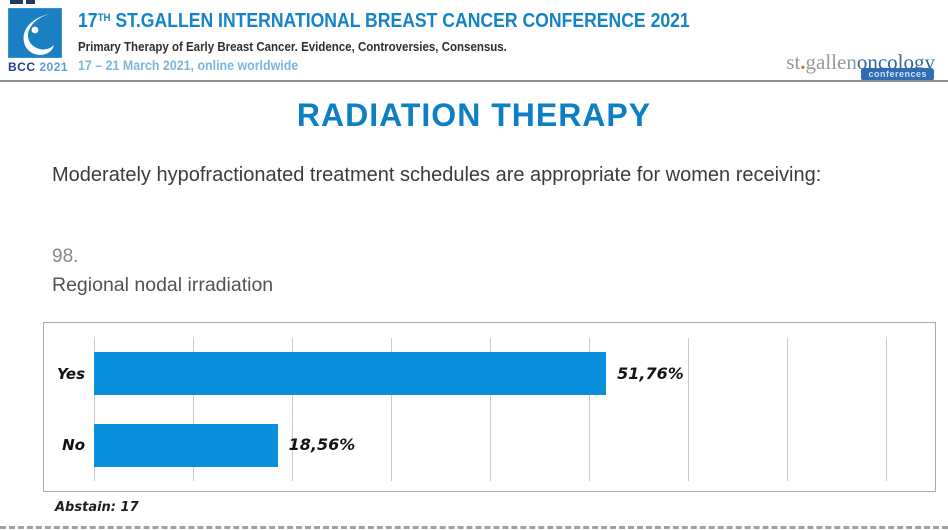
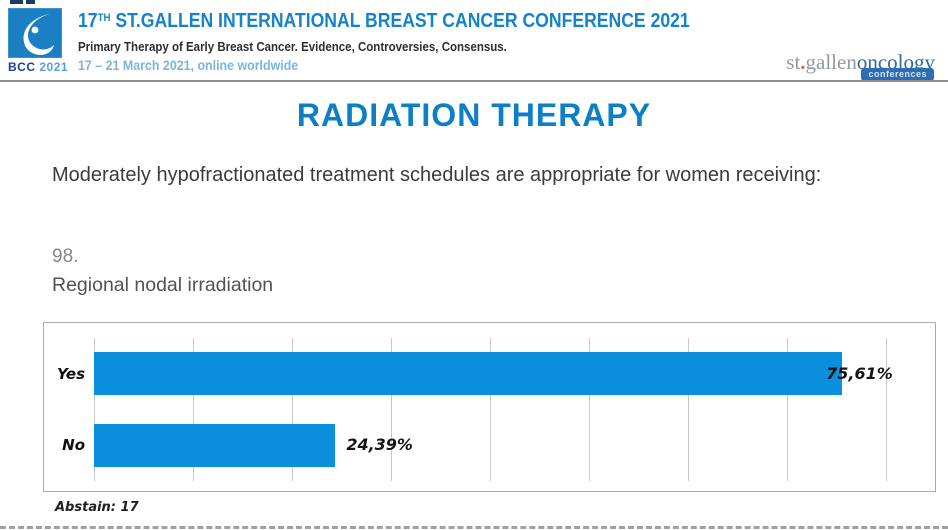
Yes: 51,76% -> 75,61%
No: 18,56% -> 24,39%
